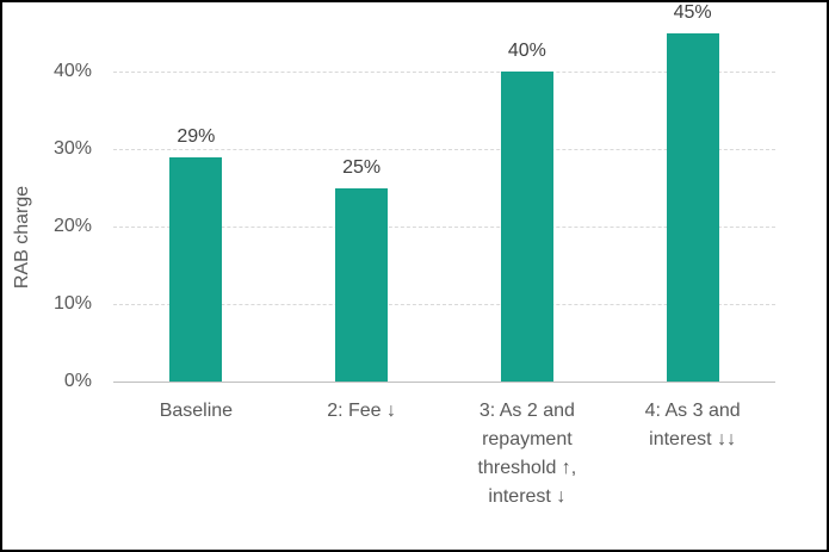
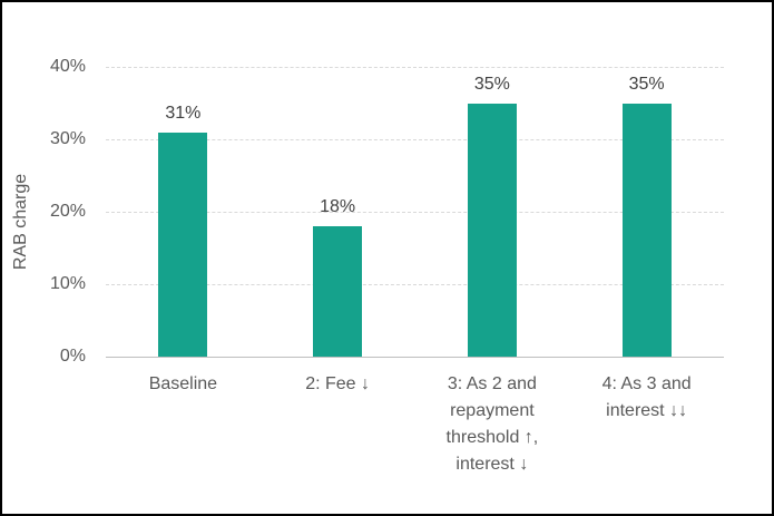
Baseline: 29% -> 31%
2: Fee ↓: 25% -> 18%
3: As 2 and repayment threshold ↑, interest ↓: 40% -> 35%
4: As 3 and interest ↓↓: 45% -> 35%
